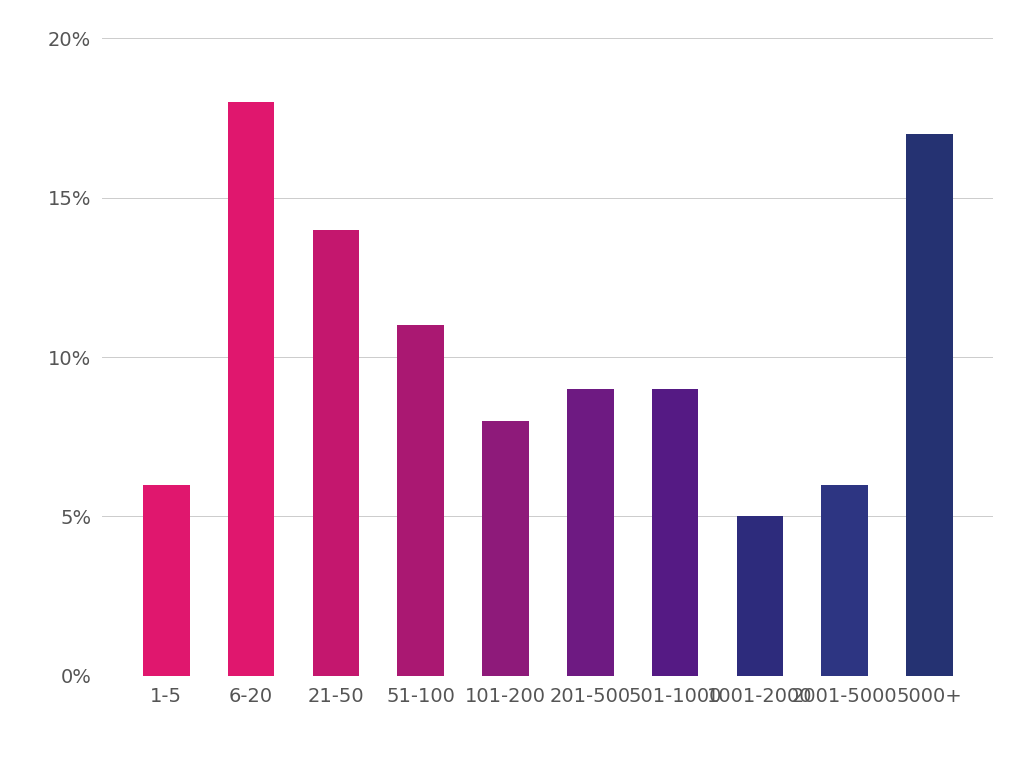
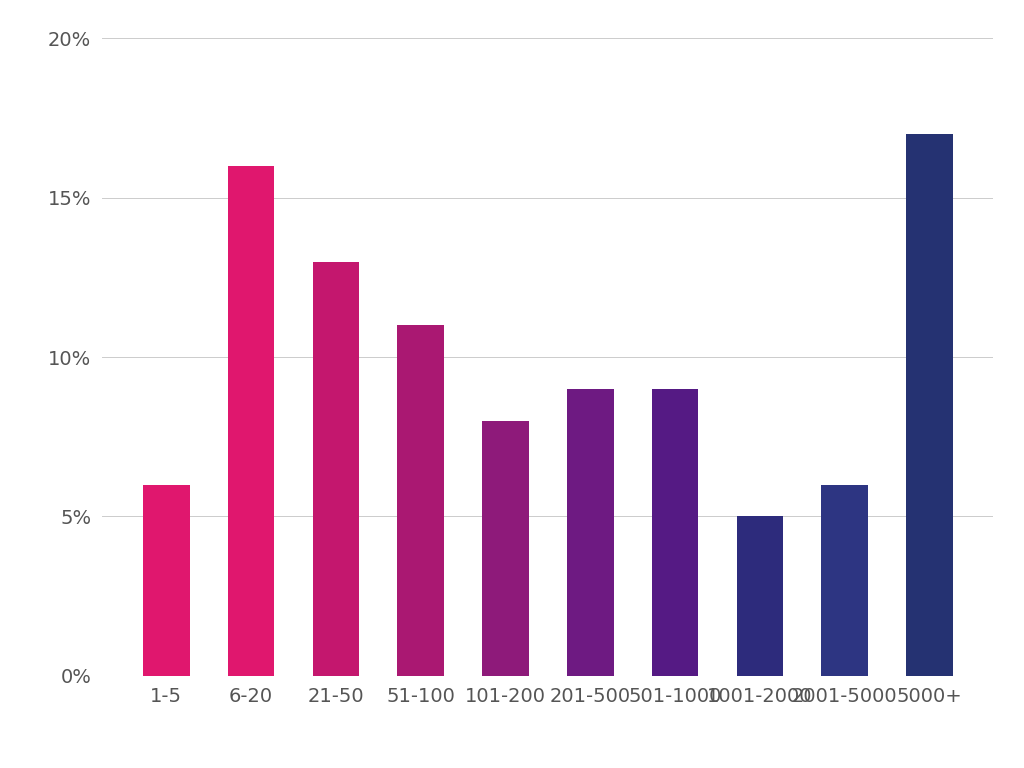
6-20: 18% -> 16%
21-50: 14% -> 13%
